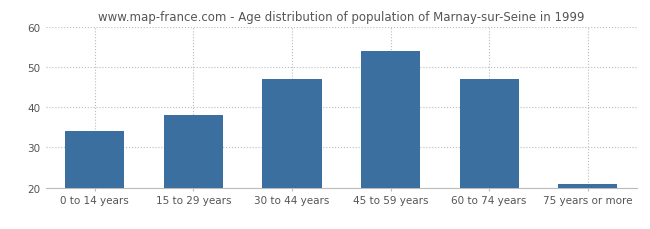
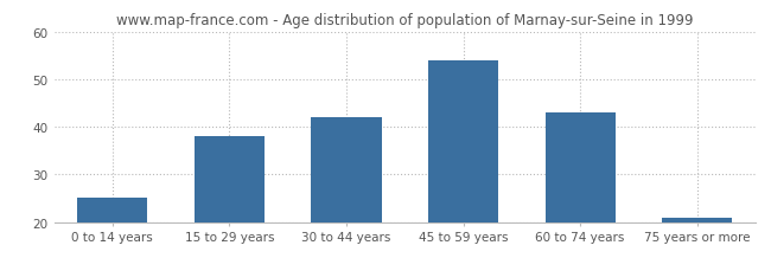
0 to 14 years: 34 -> 25
30 to 44 years: 47 -> 42
60 to 74 years: 47 -> 43
